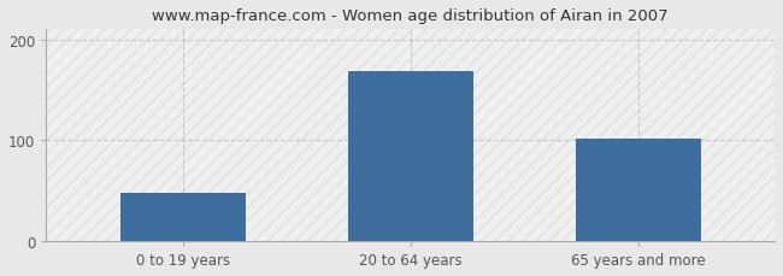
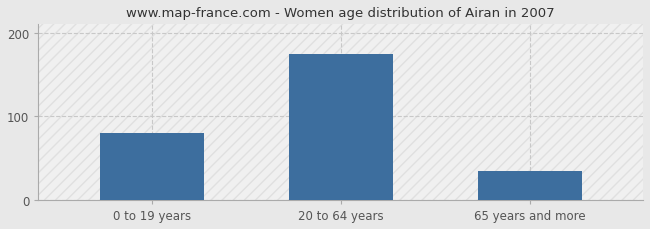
0 to 19 years: 48 -> 80
20 to 64 years: 168 -> 175
65 years and more: 102 -> 35
